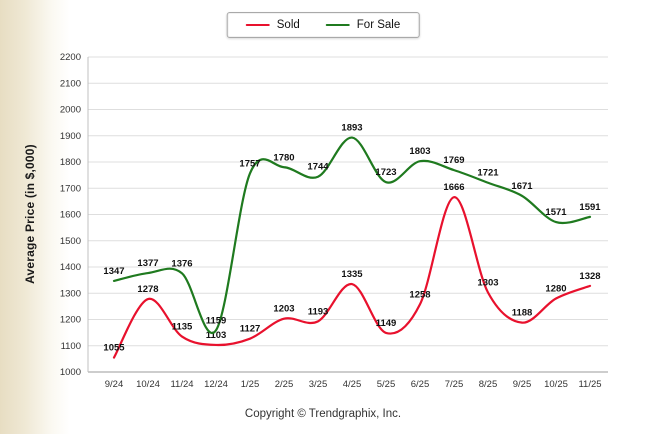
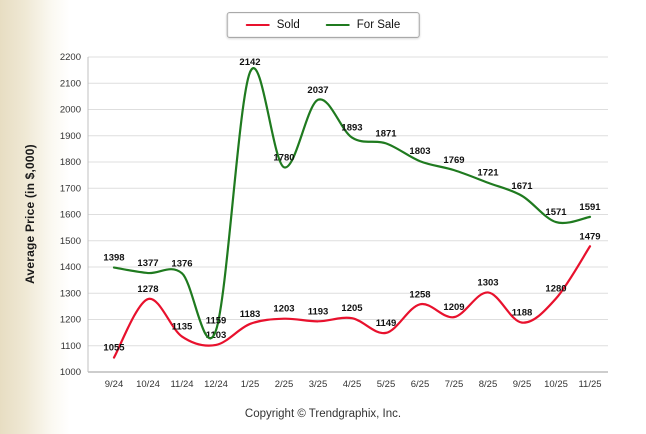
For Sale/9/24: 1347 -> 1398
Sold/1/25: 1127 -> 1183
For Sale/1/25: 1757 -> 2142
For Sale/3/25: 1744 -> 2037
Sold/4/25: 1335 -> 1205
For Sale/5/25: 1723 -> 1871
Sold/7/25: 1666 -> 1209
Sold/11/25: 1328 -> 1479
